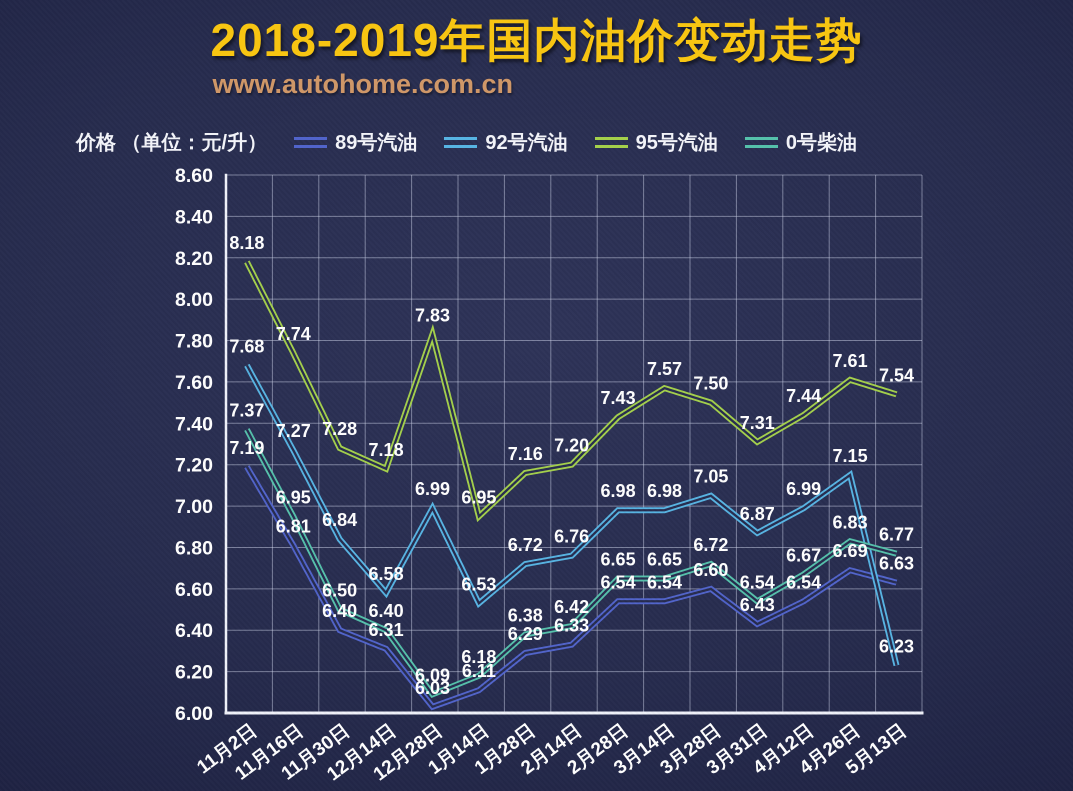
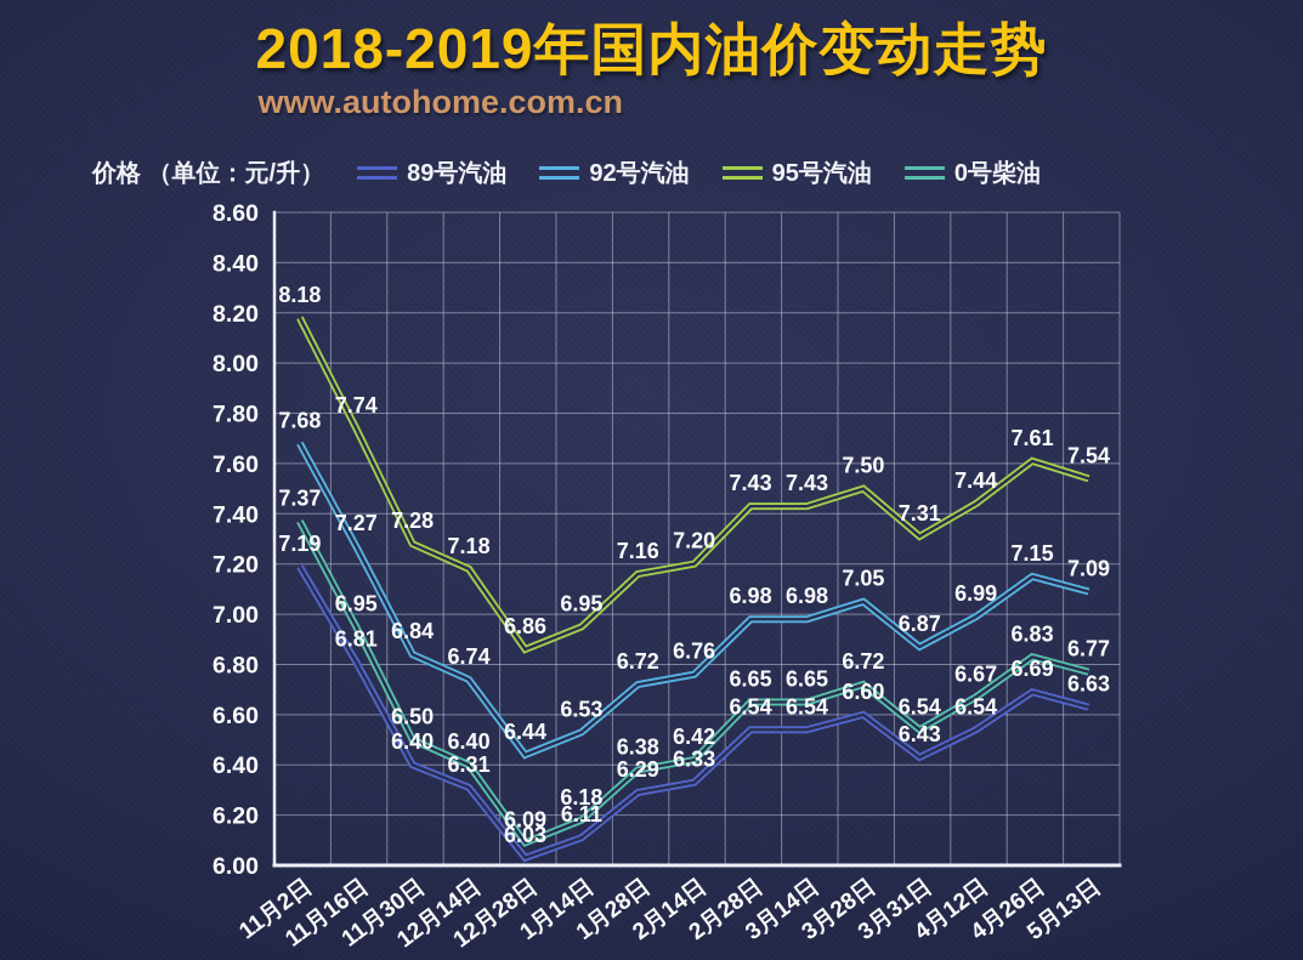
92号汽油/12月14日: 6.58 -> 6.74
92号汽油/12月28日: 6.99 -> 6.44
95号汽油/12月28日: 7.83 -> 6.86
95号汽油/3月14日: 7.57 -> 7.43
92号汽油/5月13日: 6.23 -> 7.09
